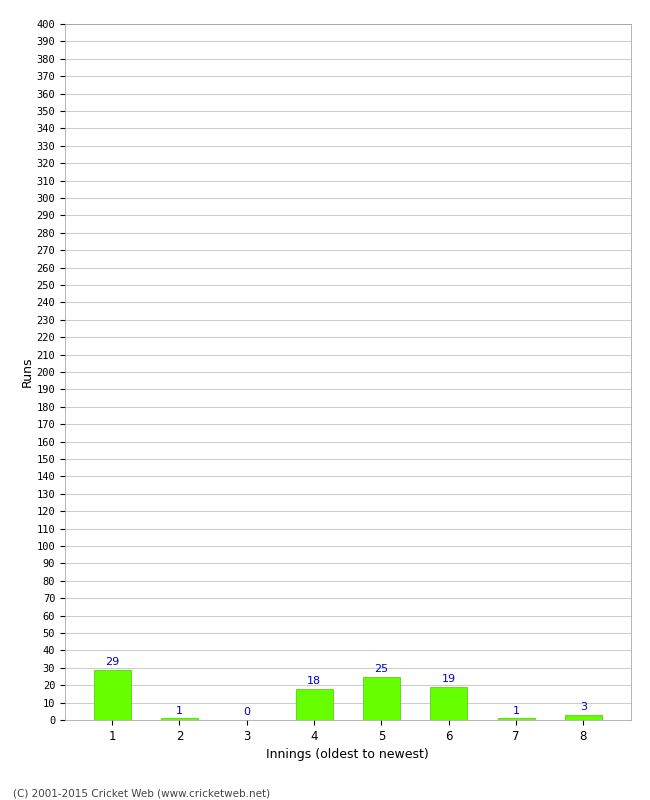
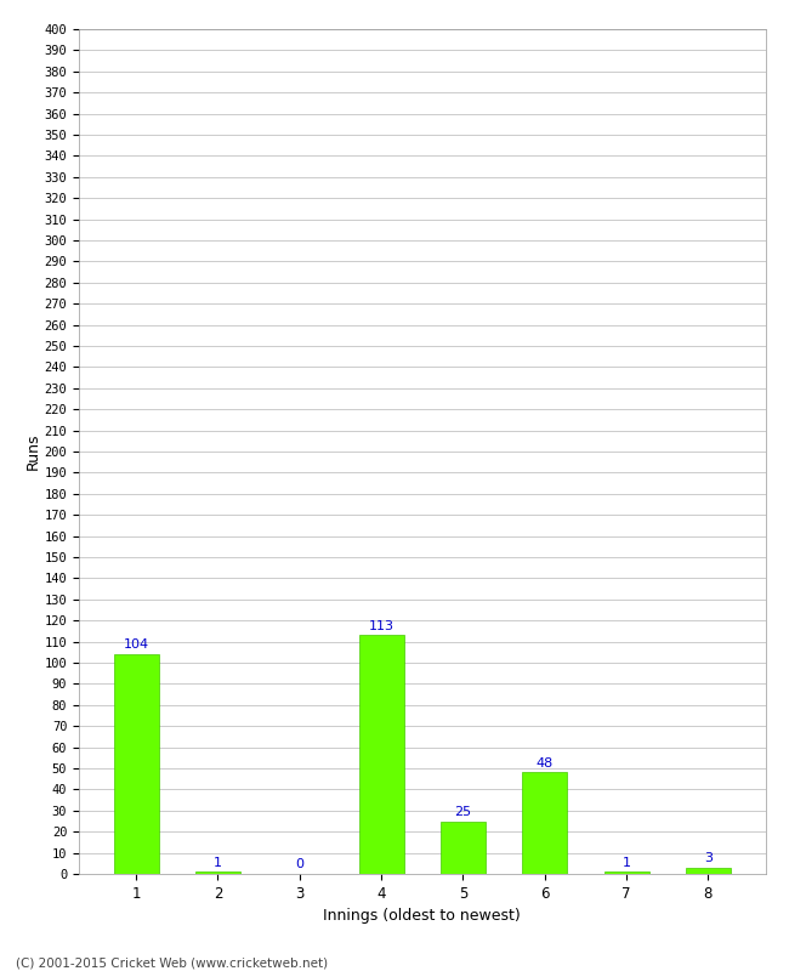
1: 29 -> 104
4: 18 -> 113
6: 19 -> 48
